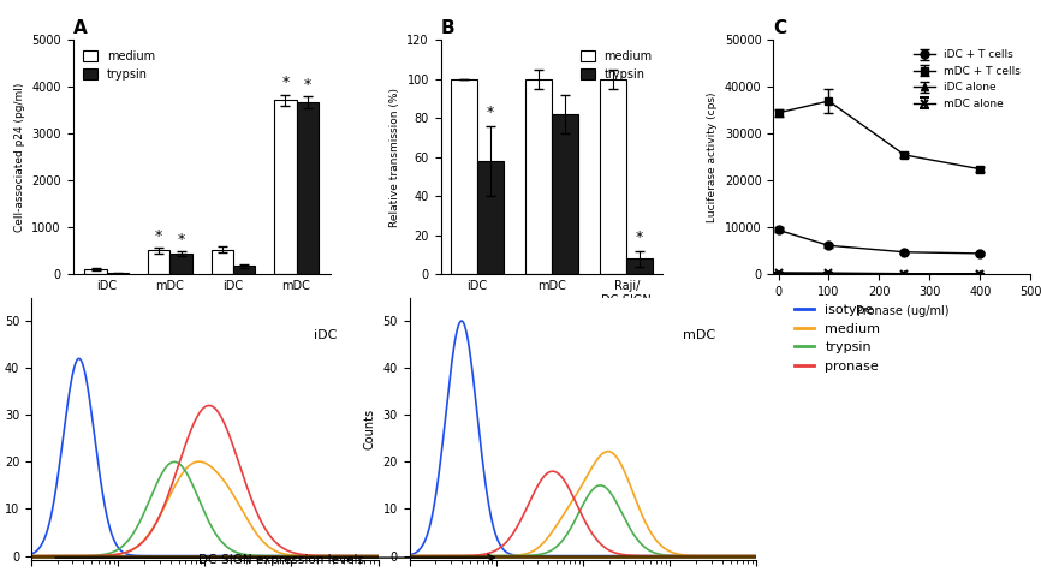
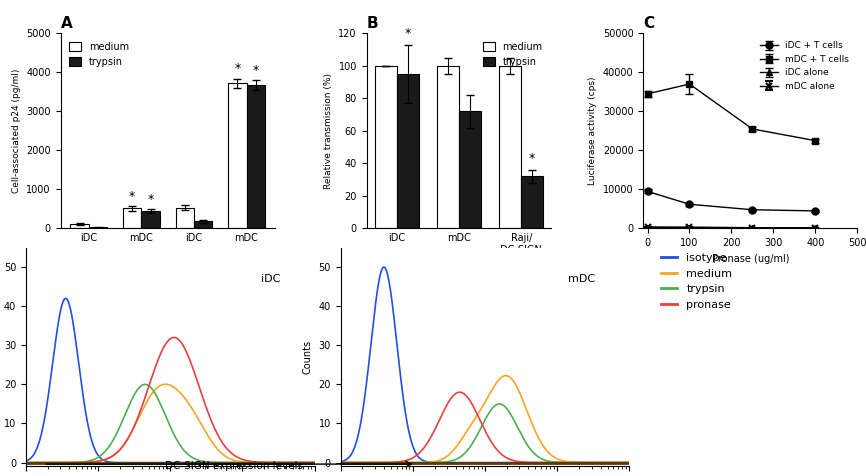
B/trypsin/iDC: 58 -> 95
B/trypsin/mDC: 82 -> 72
B/trypsin/Raji/ DC-SIGN: 8 -> 32
